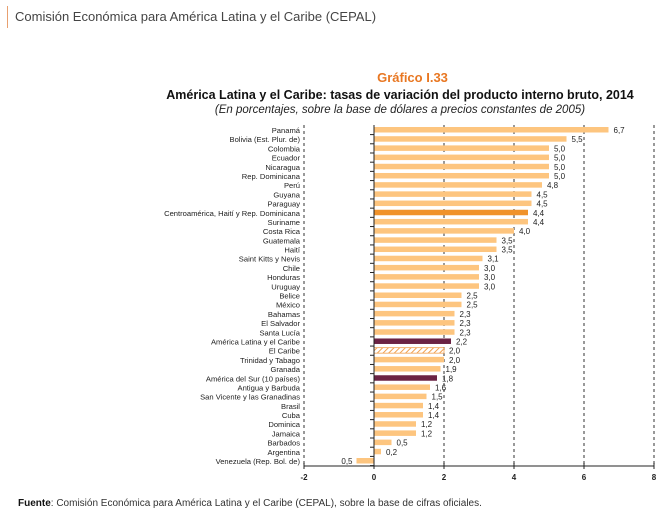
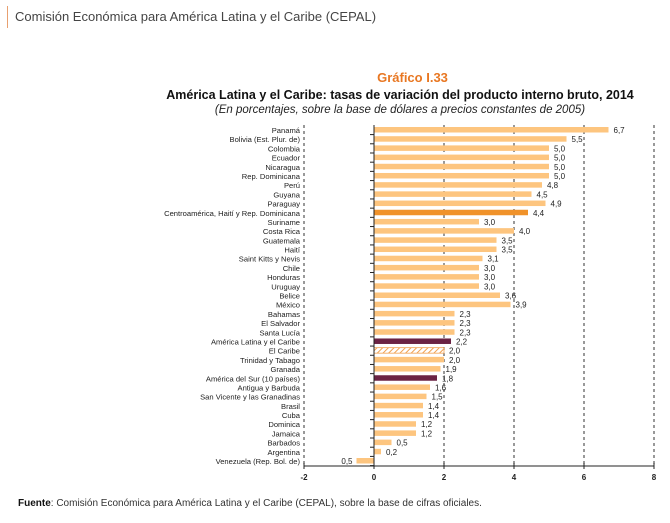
Paraguay: 4,5 -> 4,9
Suriname: 4,4 -> 3,0
Belice: 2,5 -> 3,6
México: 2,5 -> 3,9
